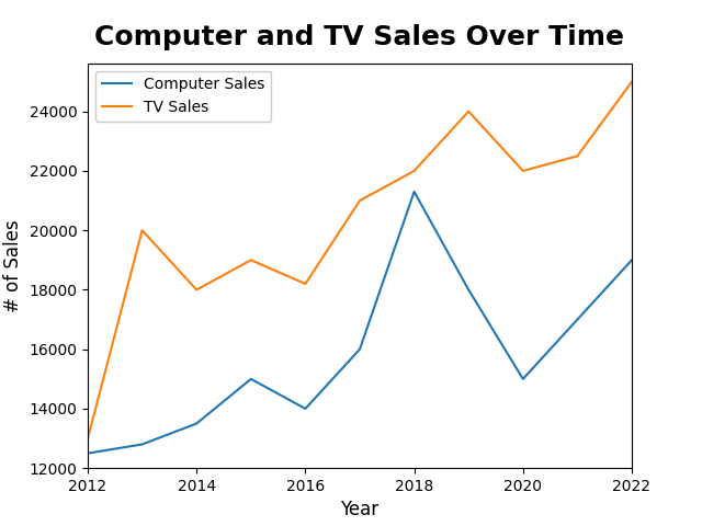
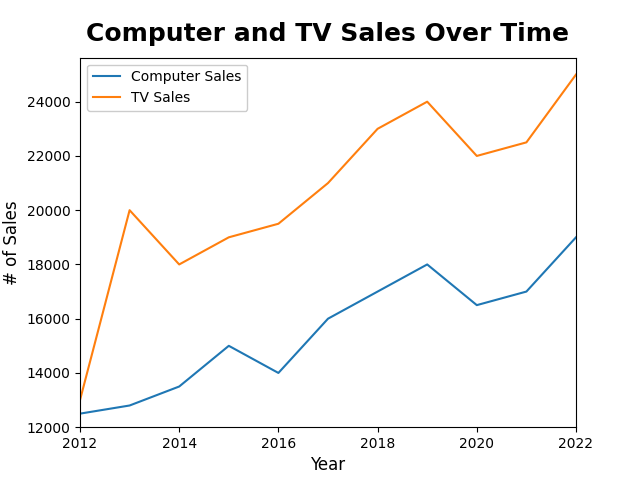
TV Sales/2016: 18200 -> 19500
Computer Sales/2018: 21300 -> 17000
TV Sales/2018: 22000 -> 23000
Computer Sales/2020: 15000 -> 16500
